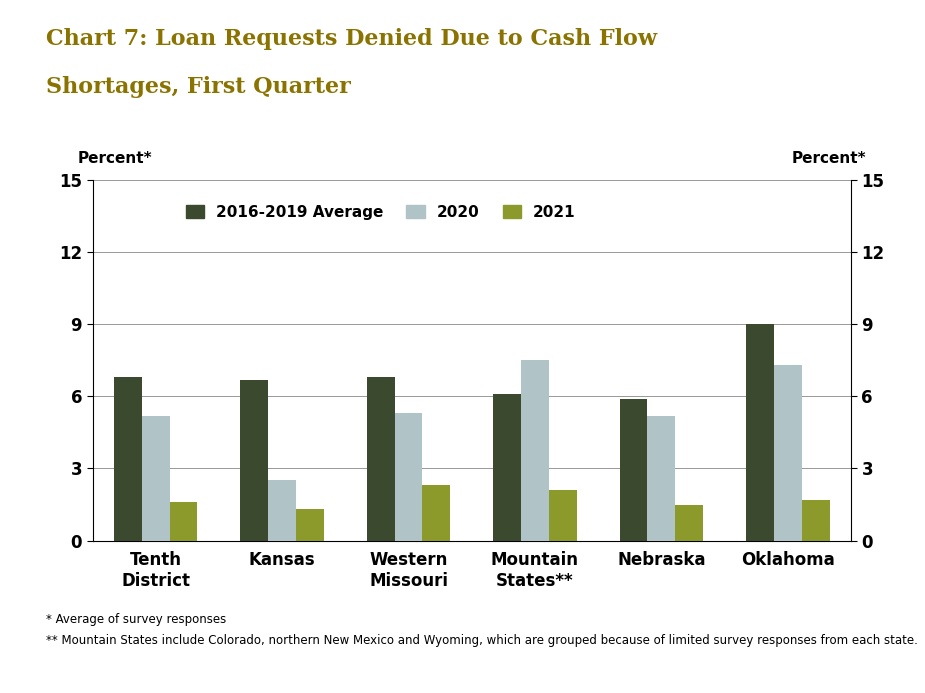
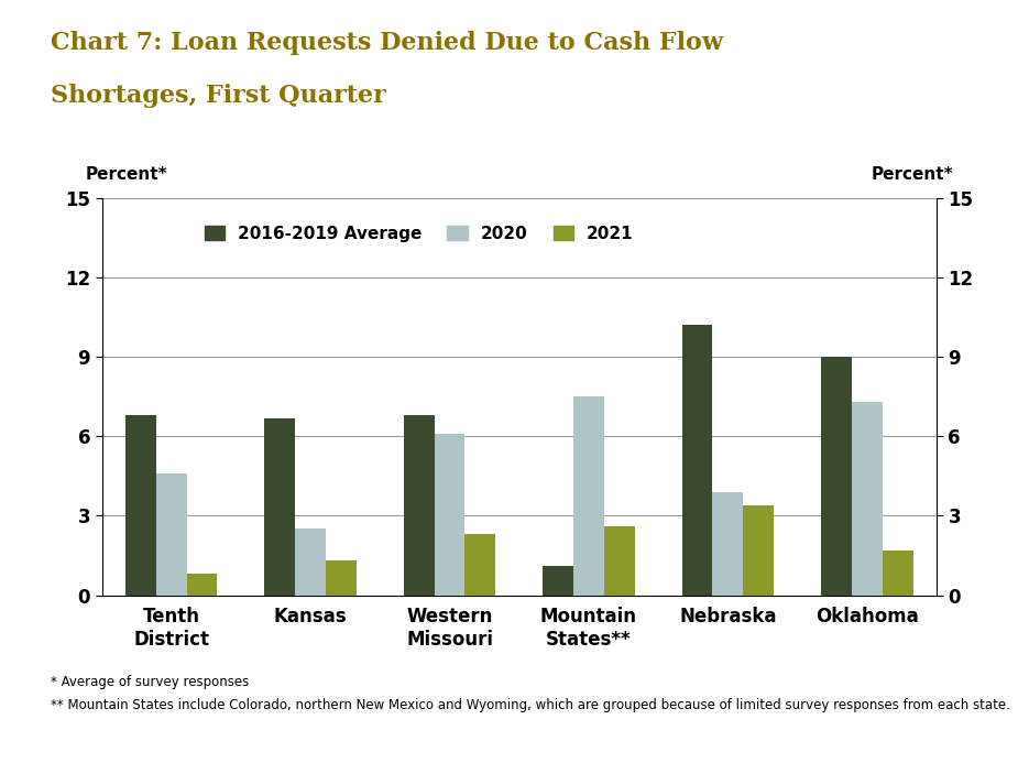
2020/Tenth District: 5.2 -> 4.6
2021/Tenth District: 1.6 -> 0.8
2020/Western Missouri: 5.3 -> 6.1
2016-2019 Average/Mountain States**: 6.1 -> 1.1
2021/Mountain States**: 2.1 -> 2.6
2016-2019 Average/Nebraska: 5.9 -> 10.2
2020/Nebraska: 5.2 -> 3.9
2021/Nebraska: 1.5 -> 3.4
